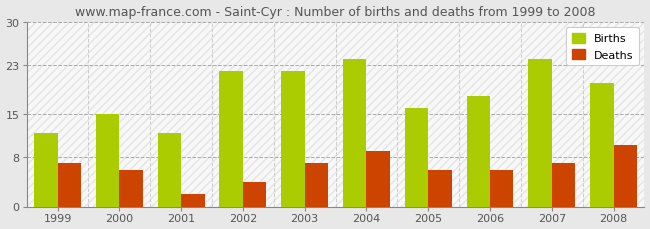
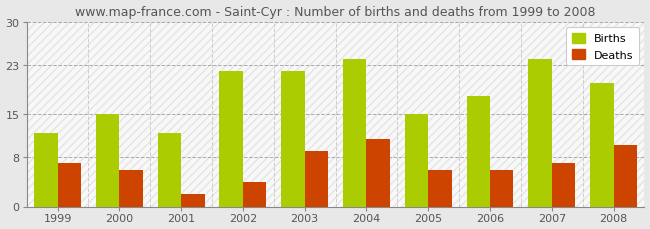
Deaths/2003: 7 -> 9
Deaths/2004: 9 -> 11
Births/2005: 16 -> 15
